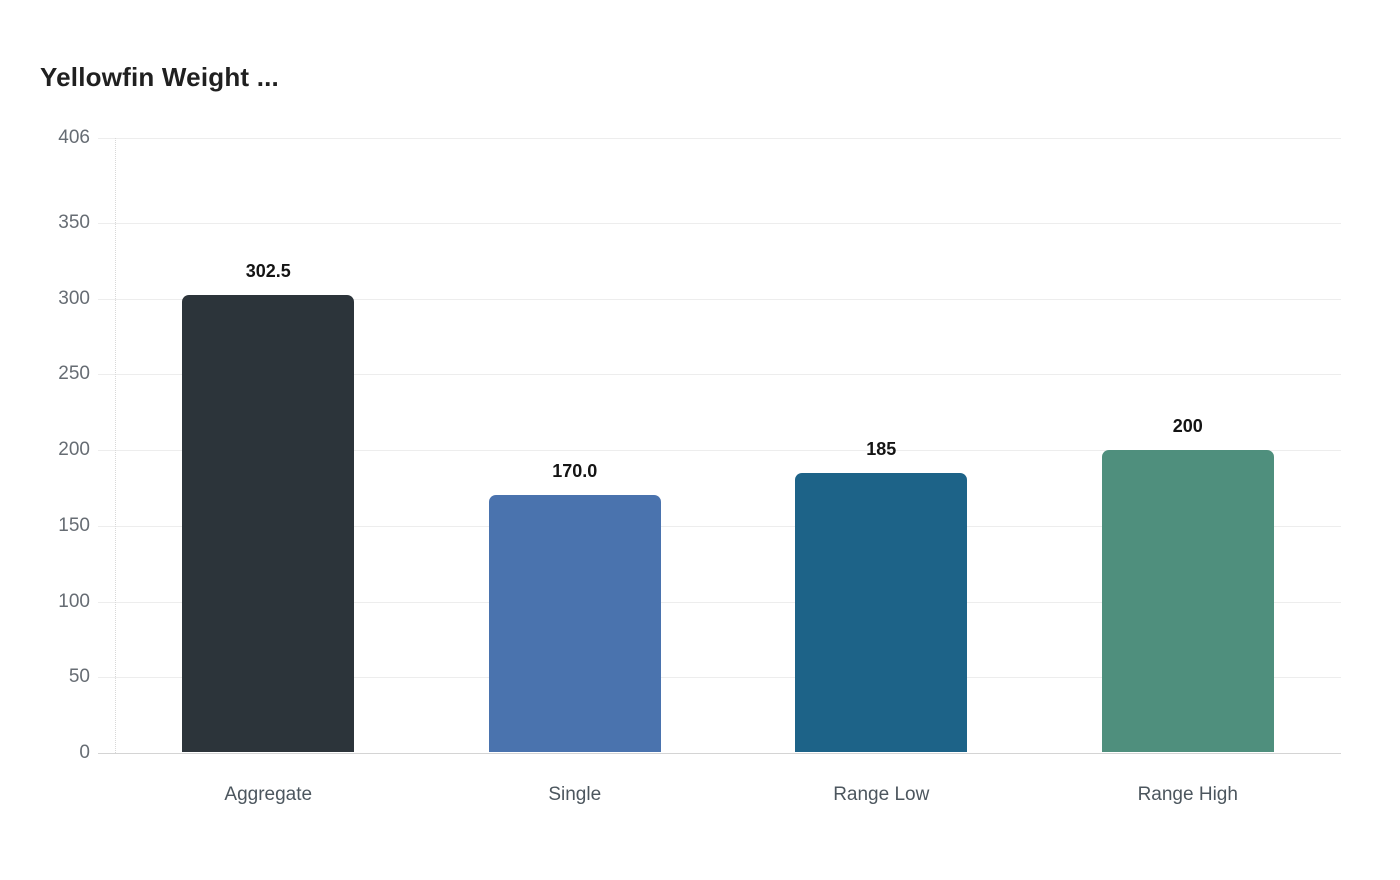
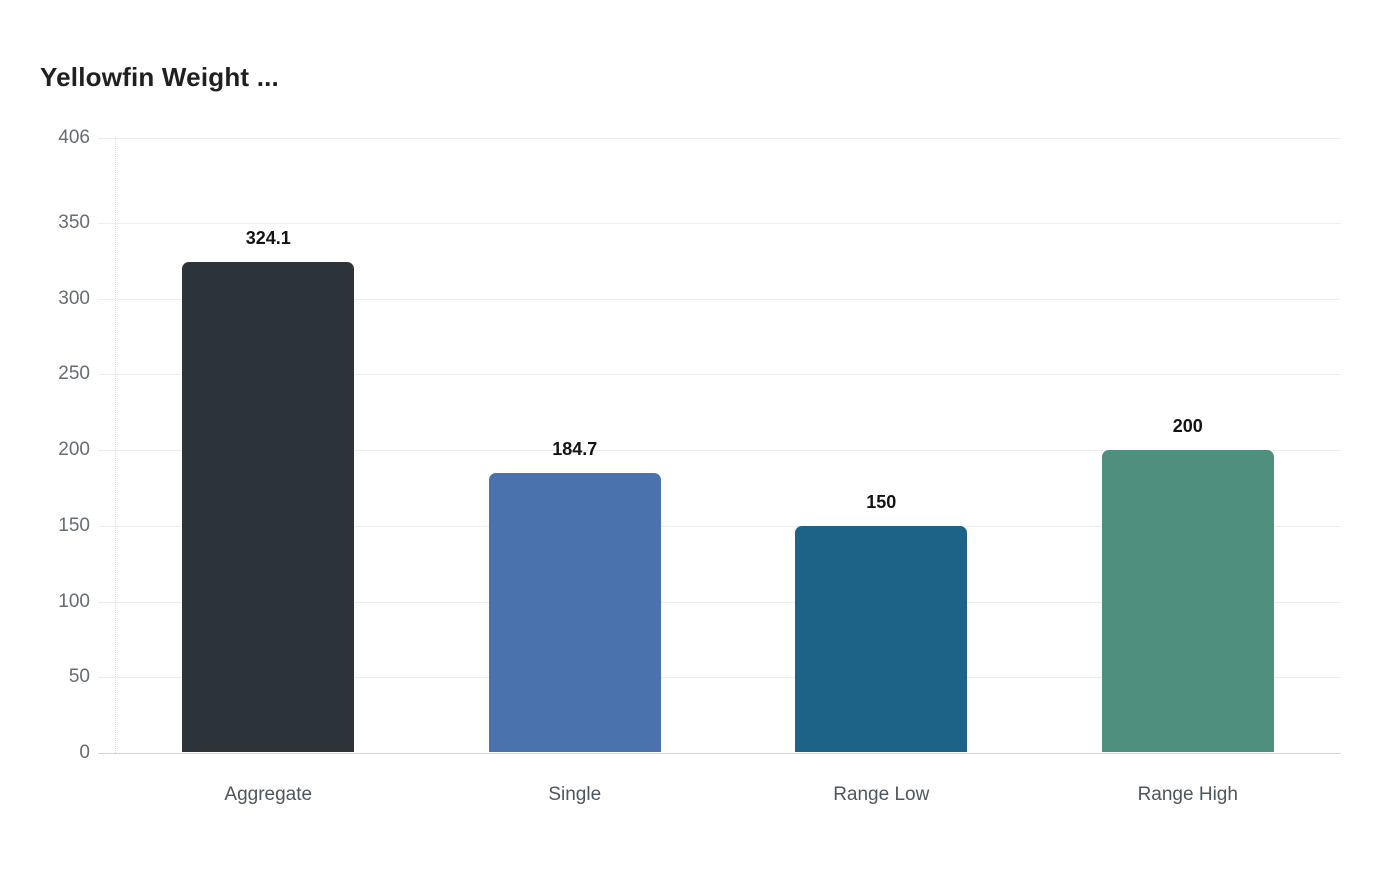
Aggregate: 302.5 -> 324.1
Single: 170.0 -> 184.7
Range Low: 185 -> 150
